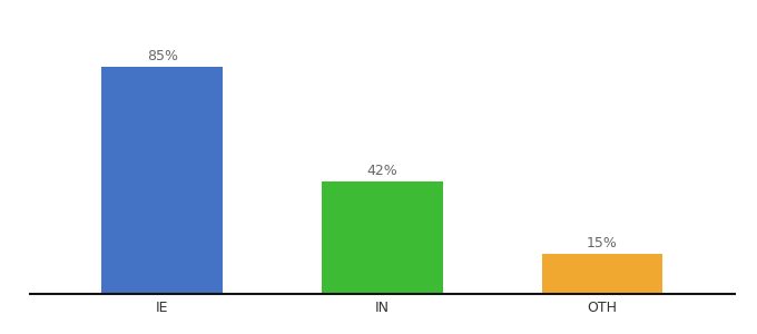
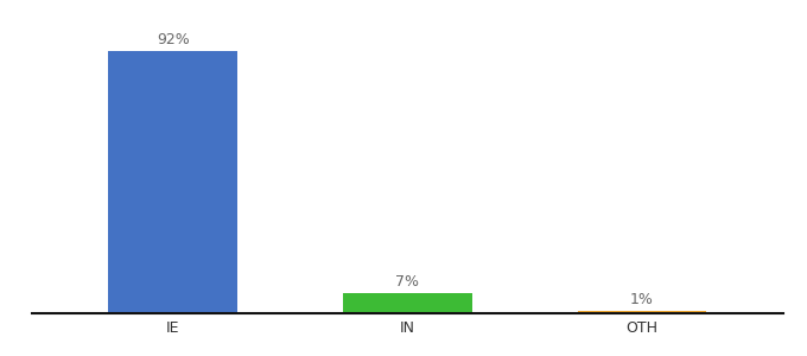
IE: 85% -> 92%
IN: 42% -> 7%
OTH: 15% -> 1%
